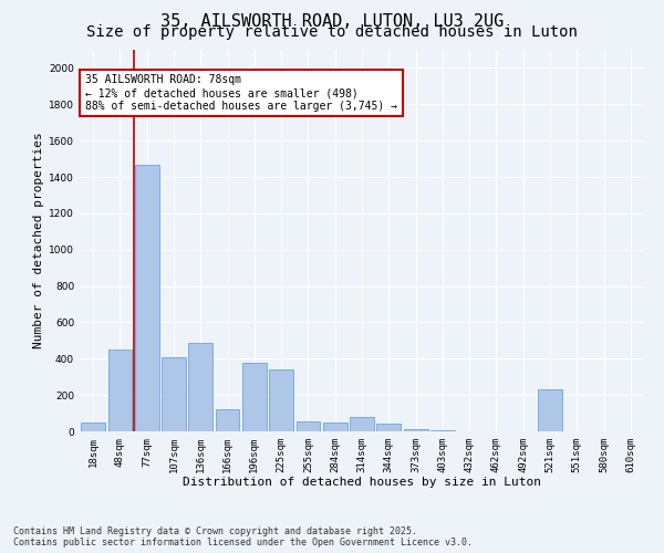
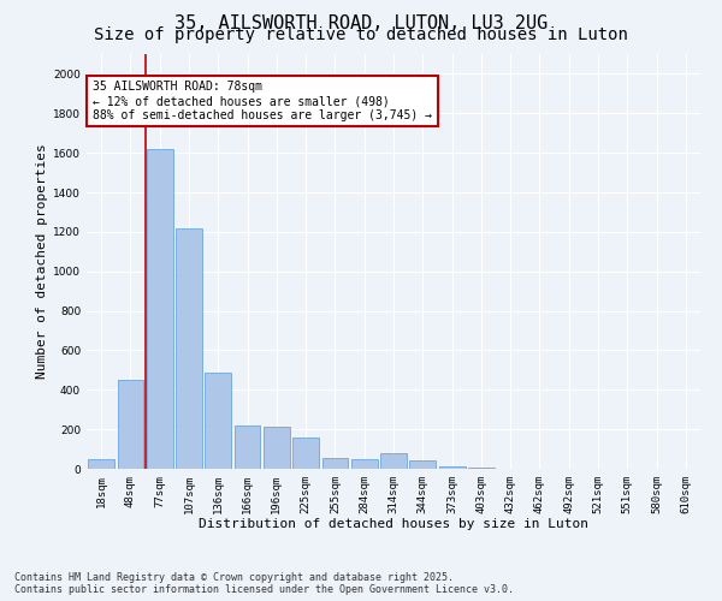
77sqm: 1470 -> 1620
107sqm: 410 -> 1220
166sqm: 120 -> 220
196sqm: 380 -> 220
225sqm: 340 -> 160
521sqm: 230 -> 0
